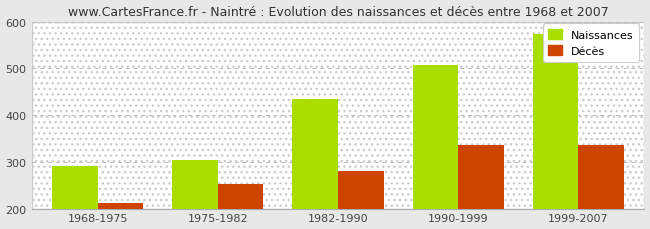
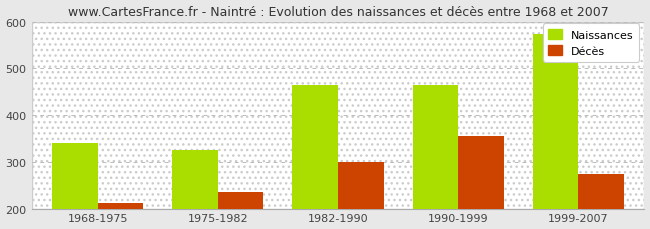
Naissances/1968-1975: 292 -> 340
Naissances/1975-1982: 304 -> 325
Décès/1975-1982: 253 -> 235
Naissances/1982-1990: 434 -> 465
Décès/1982-1990: 280 -> 300
Naissances/1990-1999: 508 -> 465
Décès/1990-1999: 335 -> 355
Décès/1999-2007: 337 -> 275
